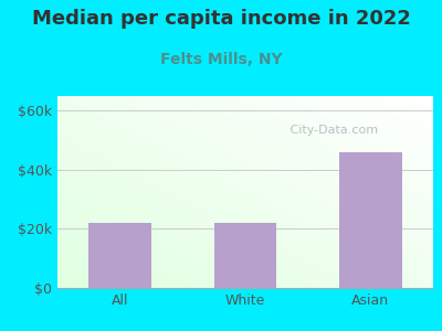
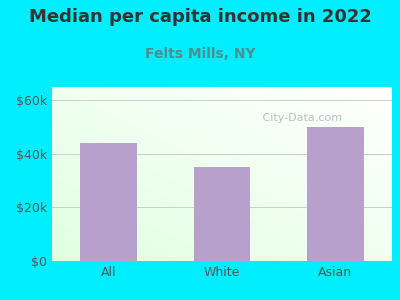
All: $22k -> $44k
White: $22k -> $35k
Asian: $46k -> $50k
